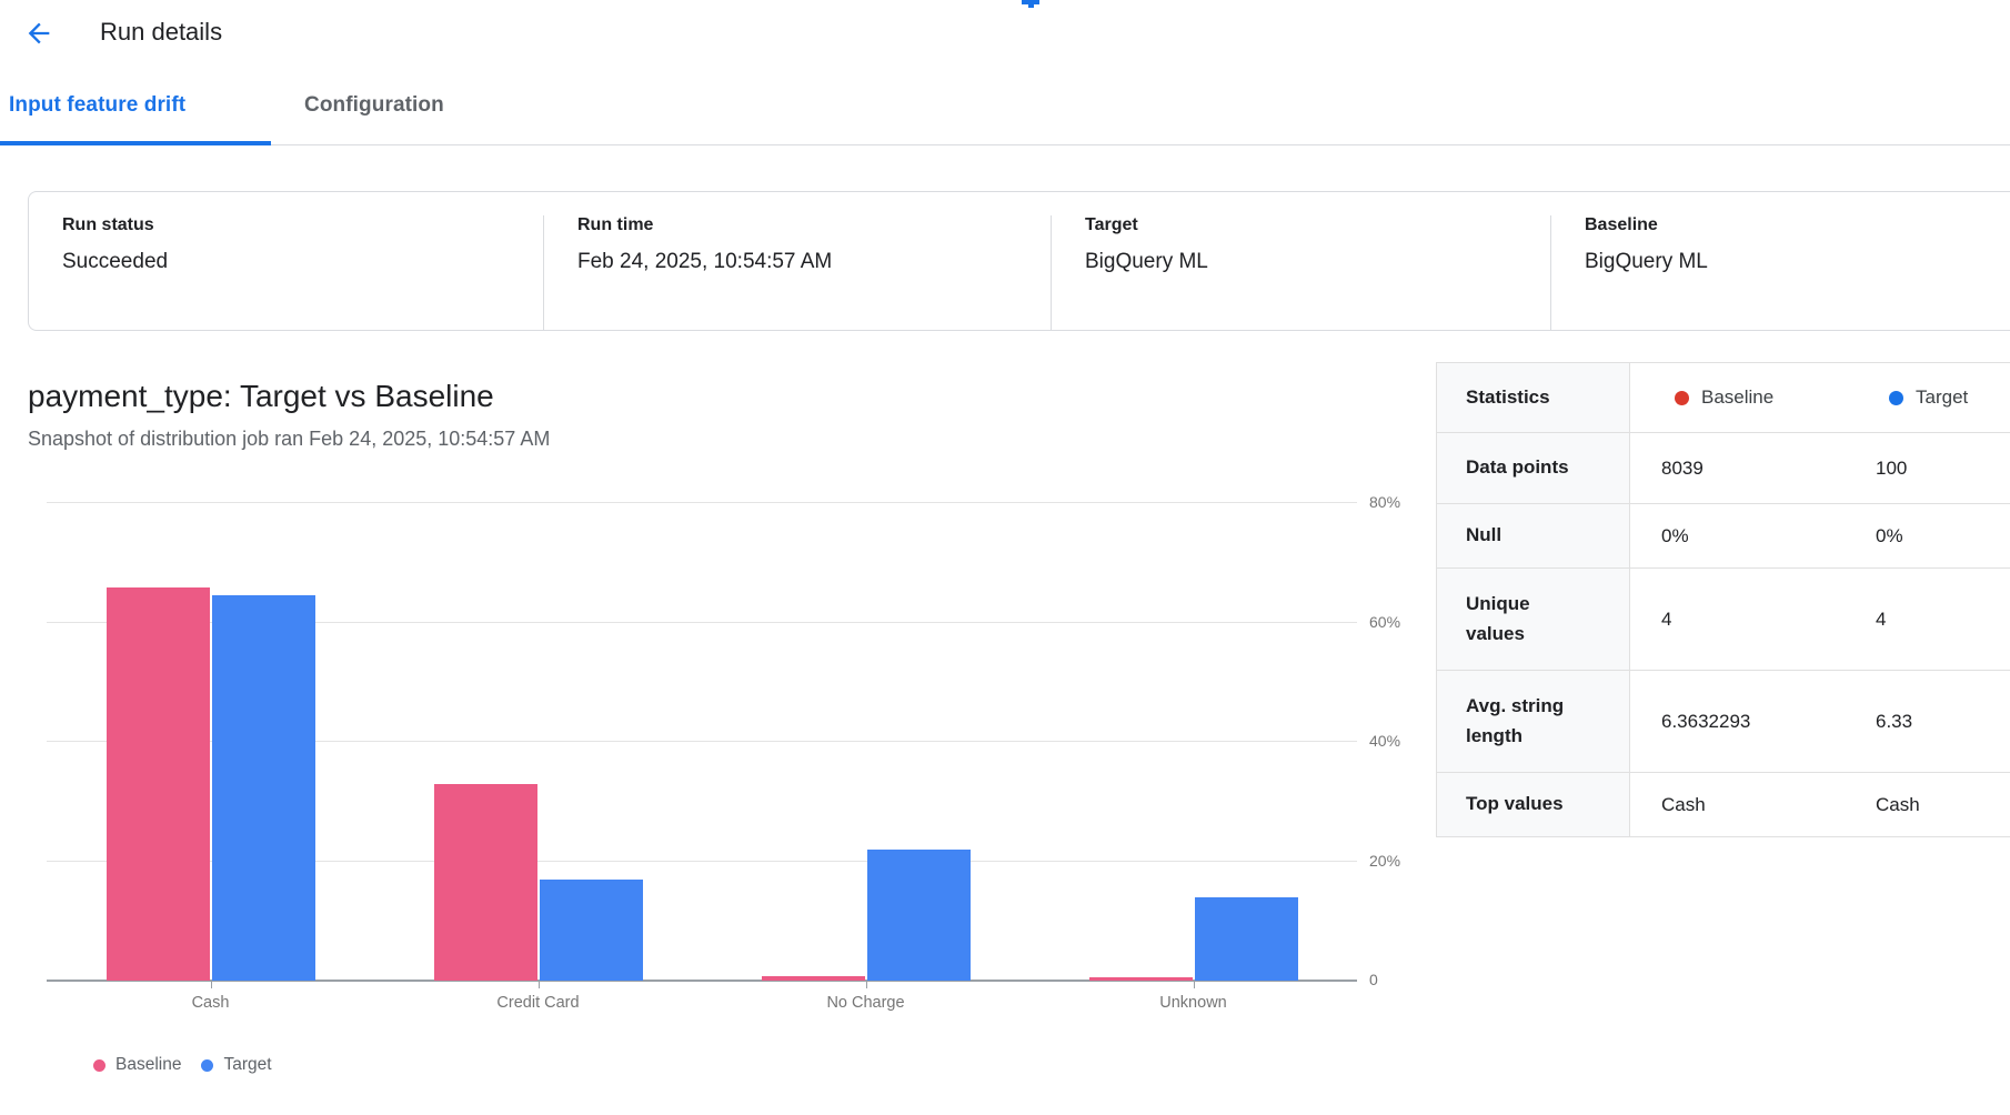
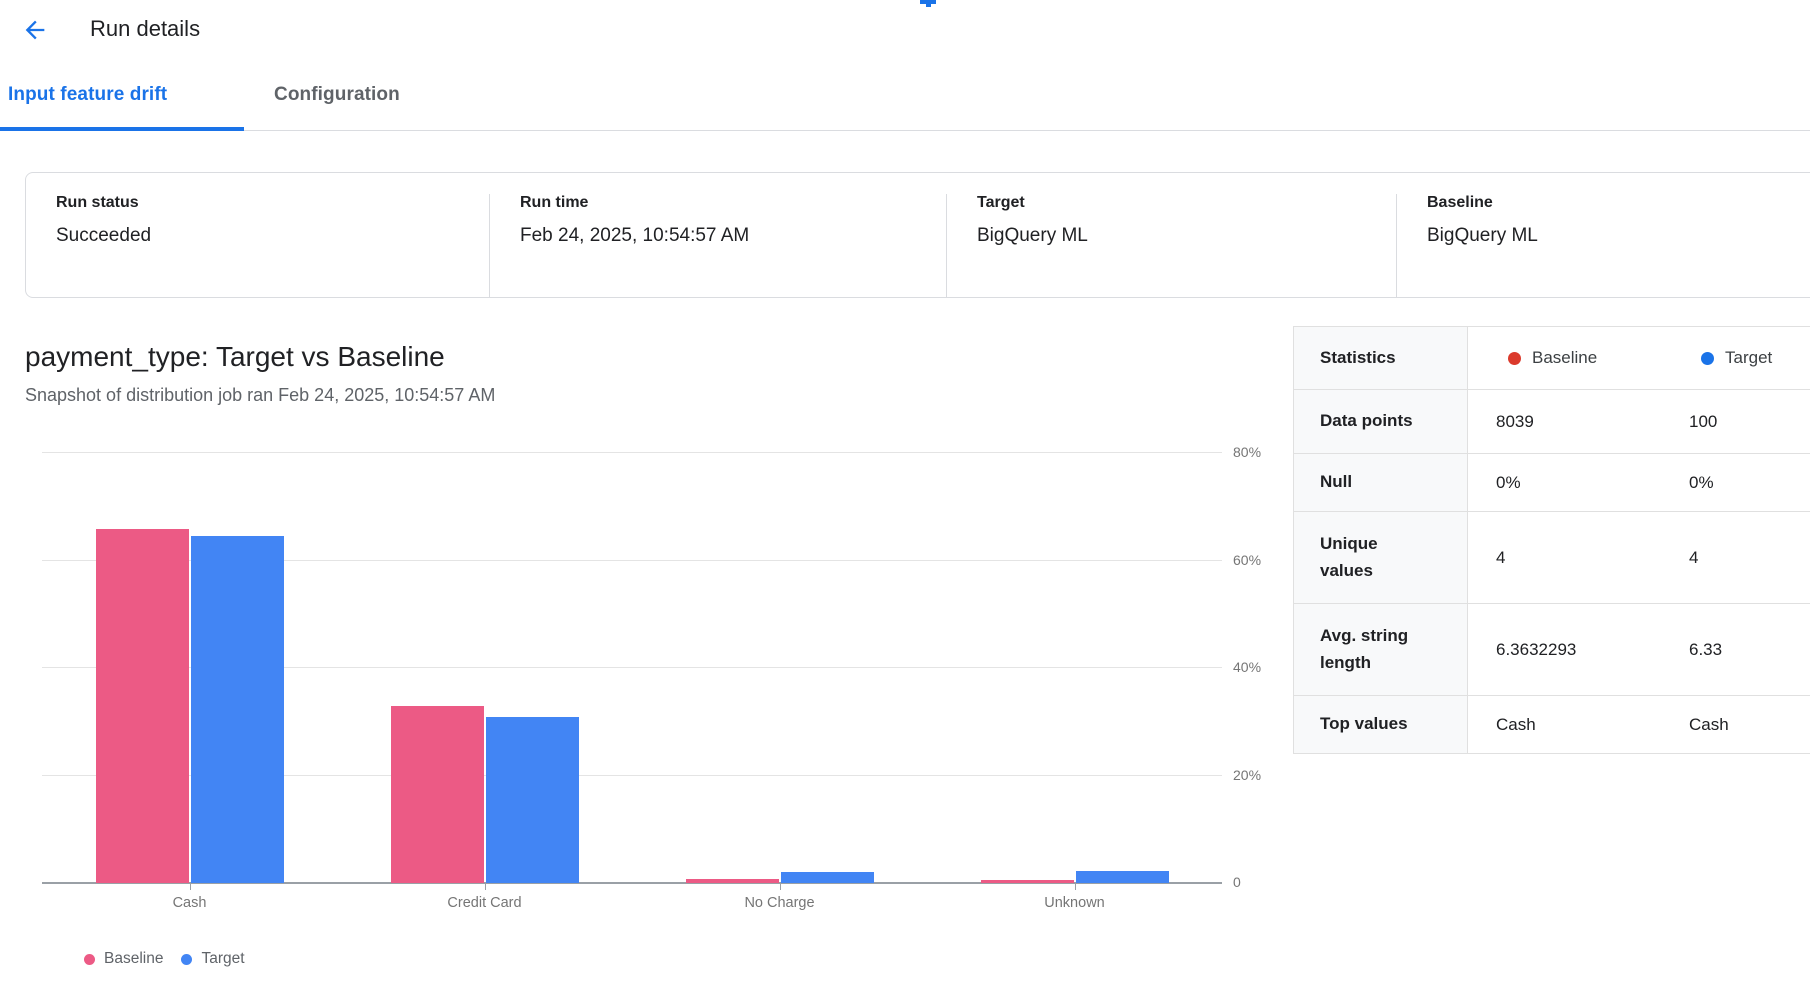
Target/Credit Card: 17% -> 31%
Target/No Charge: 22% -> 2%
Target/Unknown: 14% -> 2%
